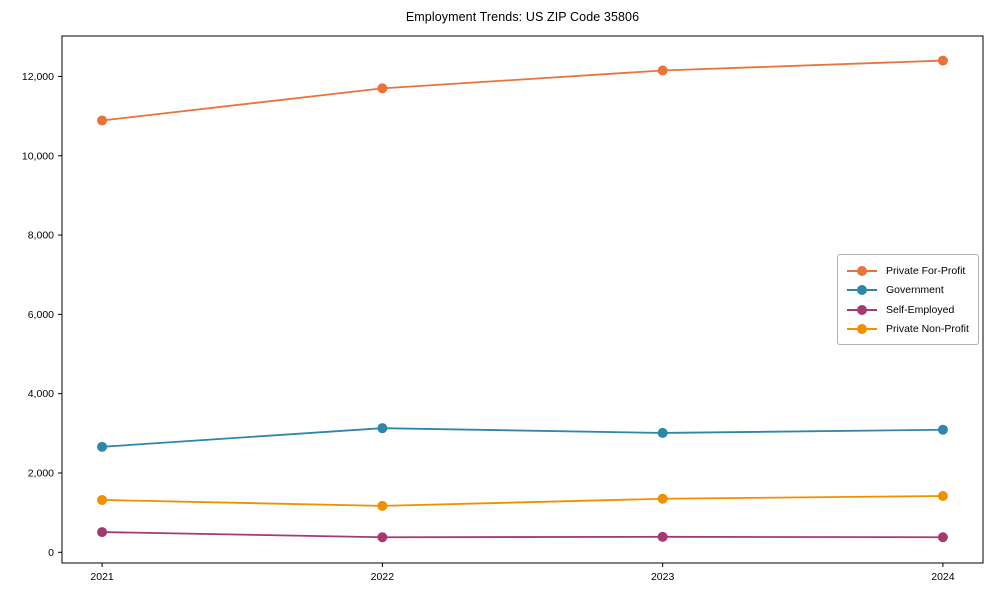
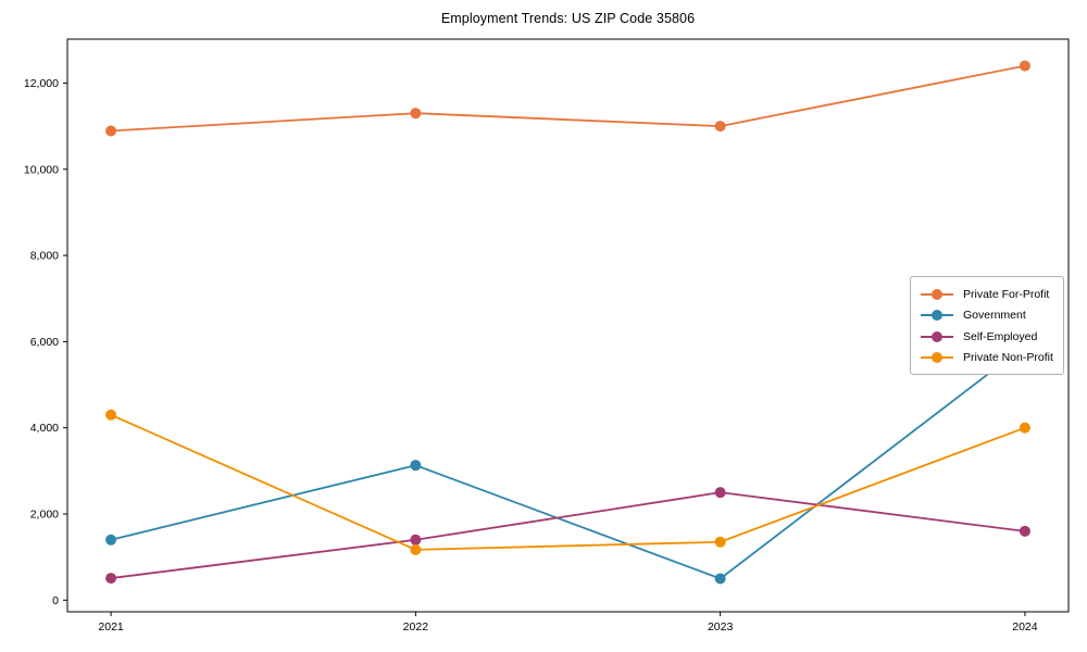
Government/2021: 2700 -> 1400
Private Non-Profit/2021: 1300 -> 4300
Private For-Profit/2022: 11700 -> 11300
Self-Employed/2022: 400 -> 1400
Private For-Profit/2023: 12200 -> 11000
Government/2023: 3000 -> 500
Self-Employed/2023: 400 -> 2500
Government/2024: 3100 -> 5900
Self-Employed/2024: 400 -> 1600
Private Non-Profit/2024: 1400 -> 4000
